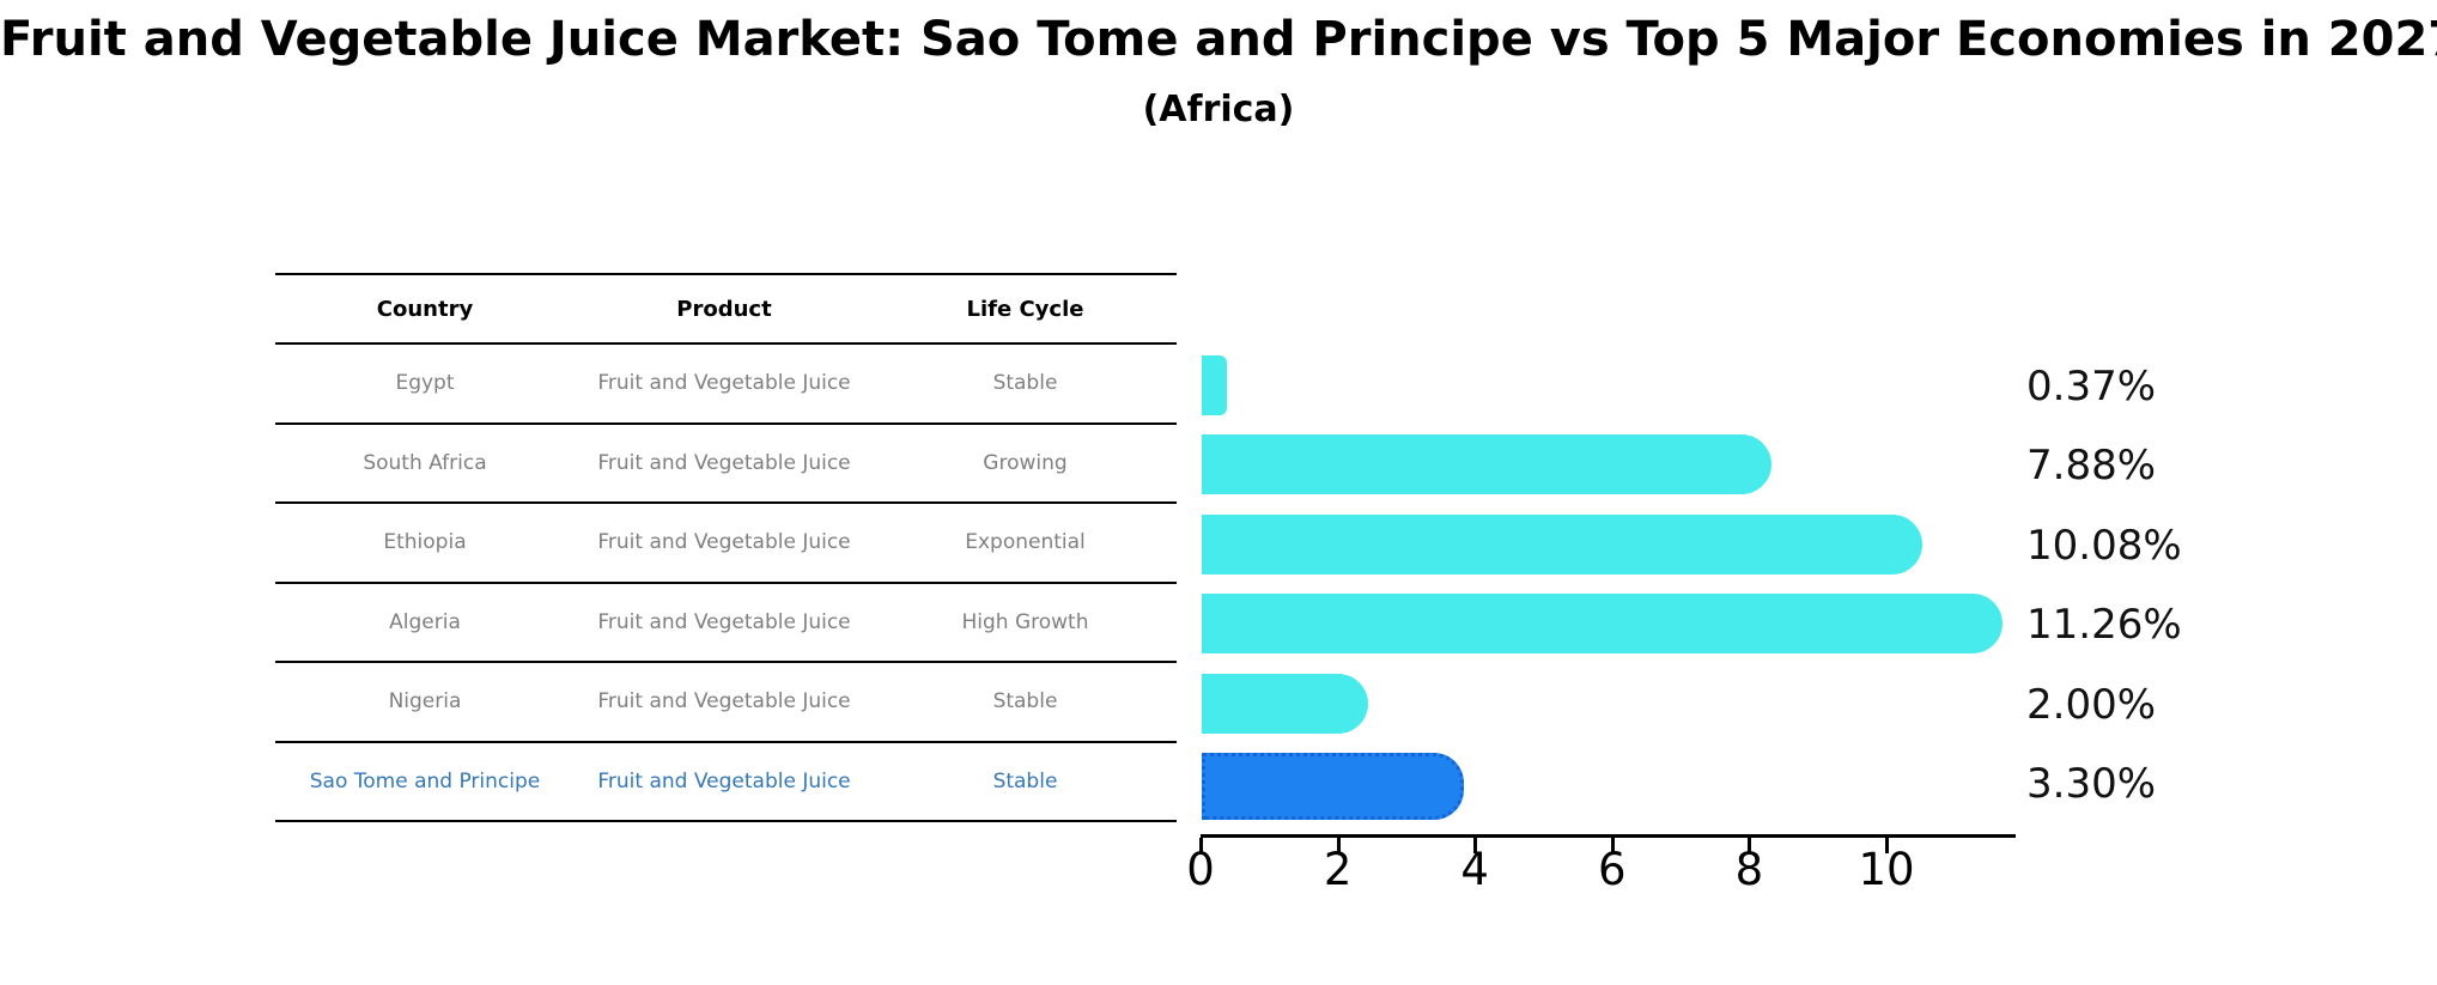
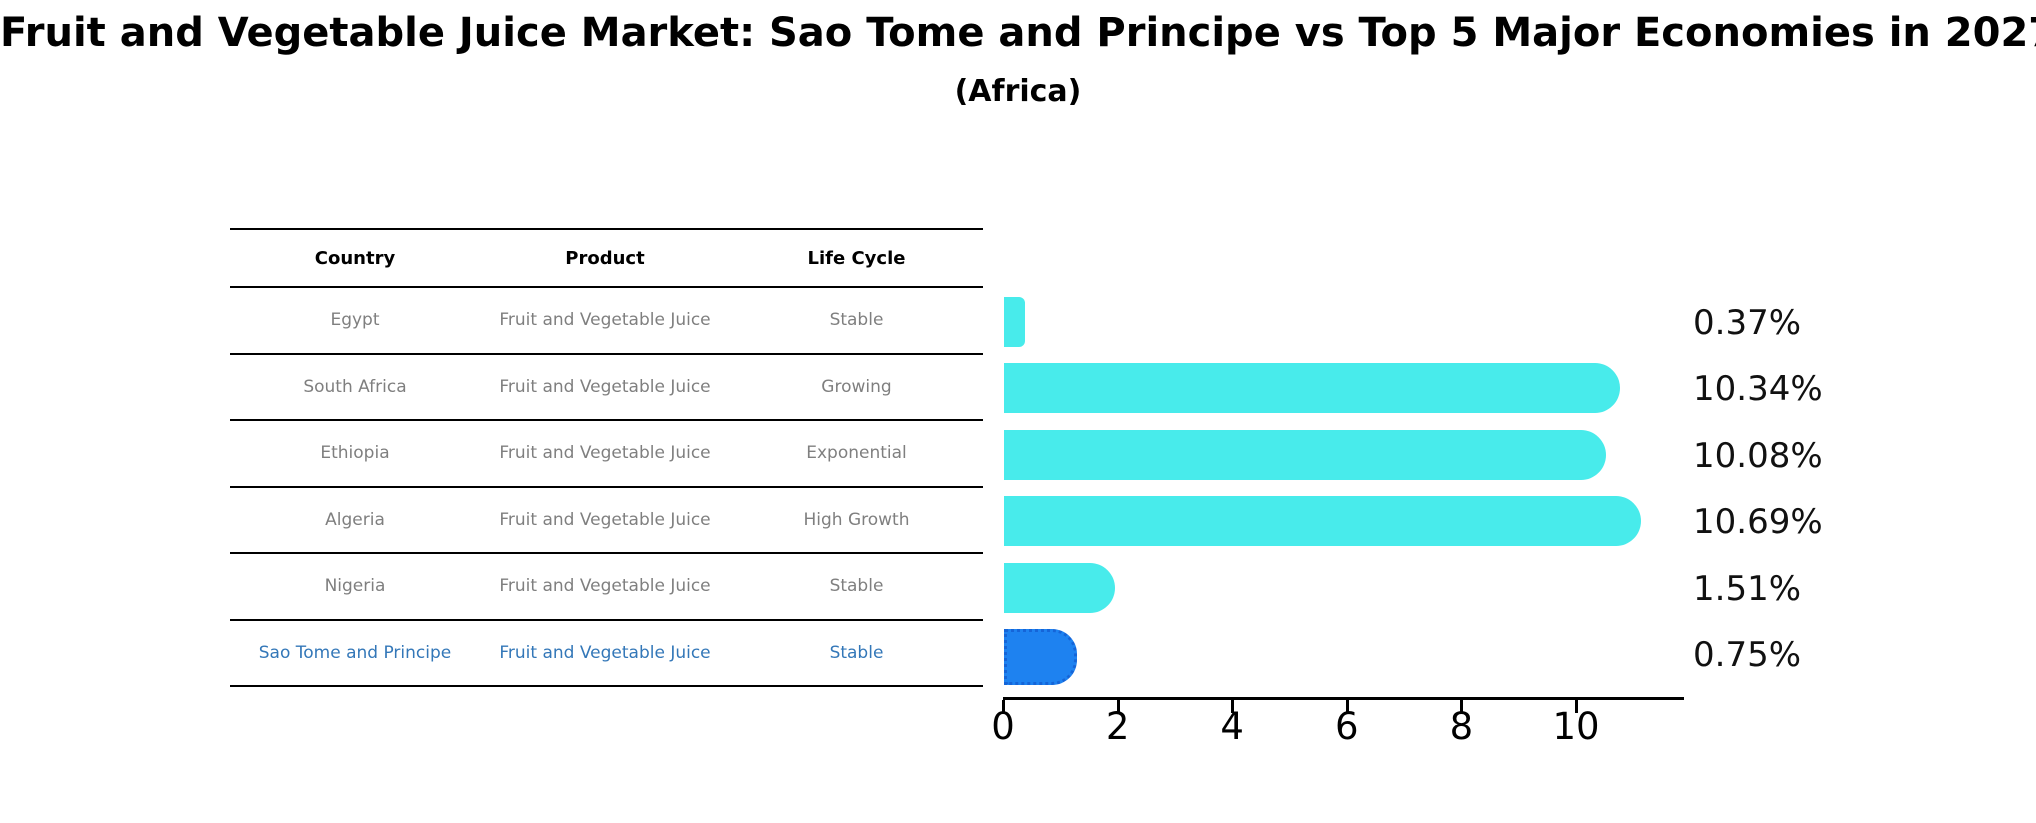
South Africa: 7.88% -> 10.34%
Algeria: 11.26% -> 10.69%
Nigeria: 2.00% -> 1.51%
Sao Tome and Principe: 3.30% -> 0.75%
